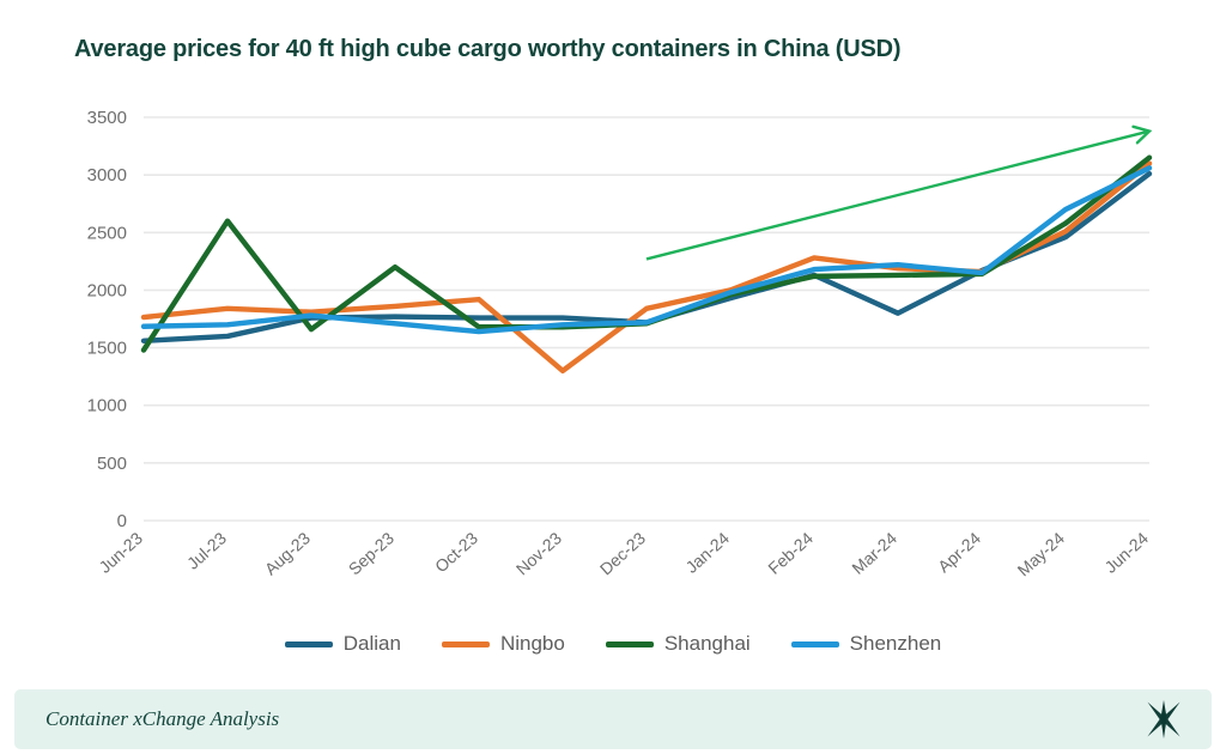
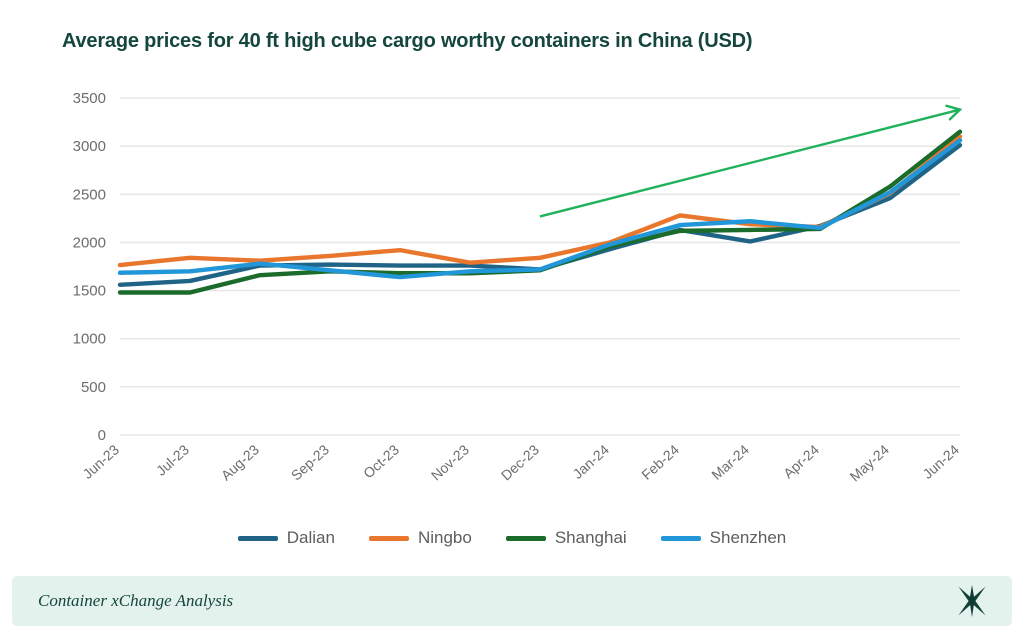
Shanghai/Jul-23: 2600 -> 1500
Shanghai/Sep-23: 2200 -> 1700
Ningbo/Nov-23: 1300 -> 1800
Dalian/Mar-24: 1800 -> 2000
Shenzhen/May-24: 2700 -> 2500
